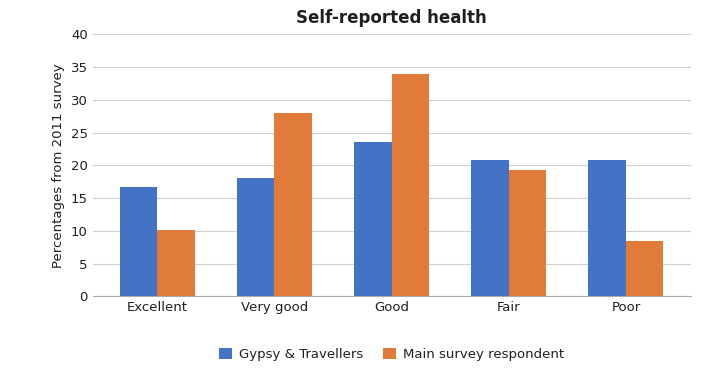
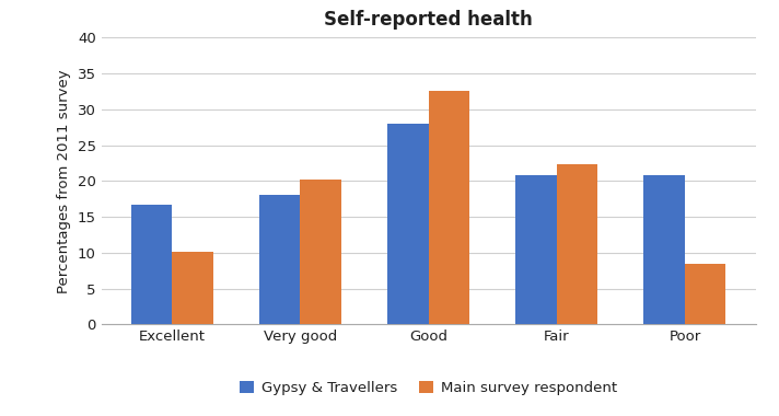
Main survey respondent/Very good: 28.0 -> 20.2
Gypsy & Travellers/Good: 23.6 -> 28.0
Main survey respondent/Good: 34.0 -> 32.6
Main survey respondent/Fair: 19.3 -> 22.4
